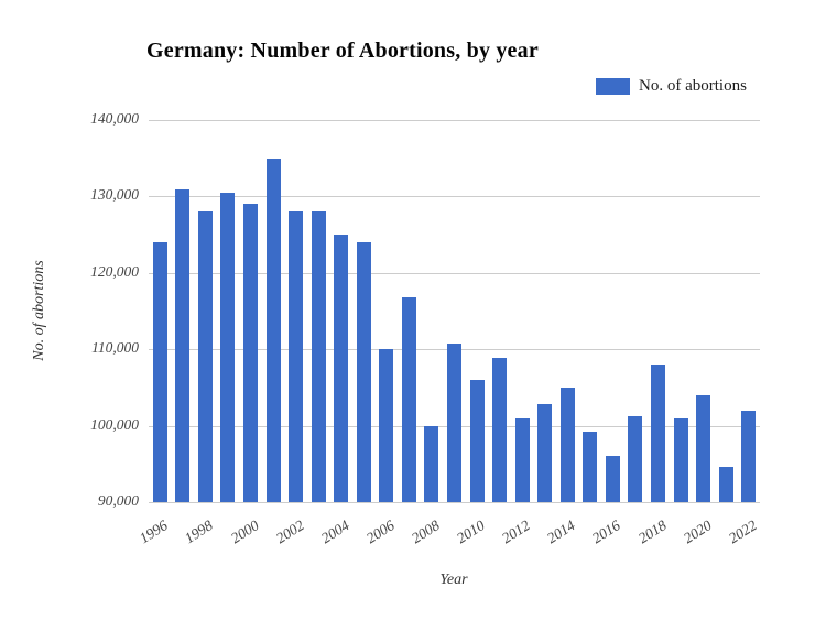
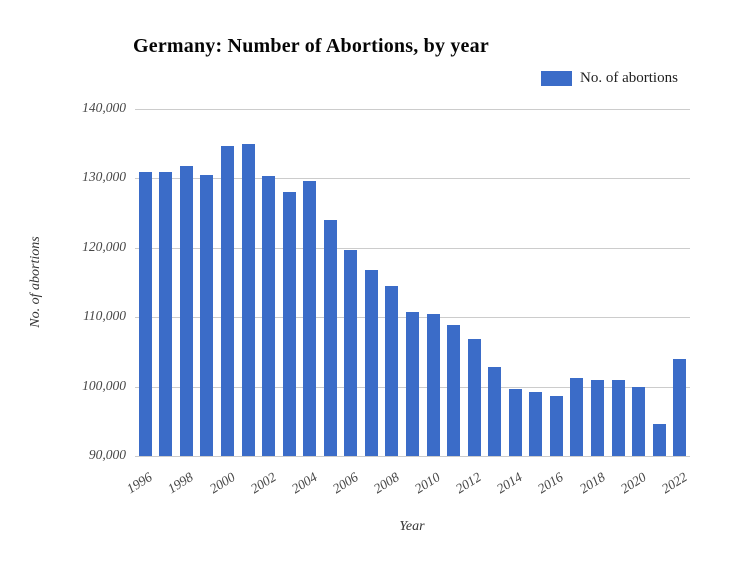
1996: 124000 -> 131000
1998: 128000 -> 132000
2000: 129000 -> 135000
2002: 128000 -> 130000
2004: 125000 -> 130000
2006: 110000 -> 120000
2008: 100000 -> 114000
2010: 106000 -> 110000
2012: 101000 -> 107000
2014: 105000 -> 100000
2016: 96000 -> 99000
2018: 108000 -> 101000
2020: 104000 -> 100000
2022: 102000 -> 104000
